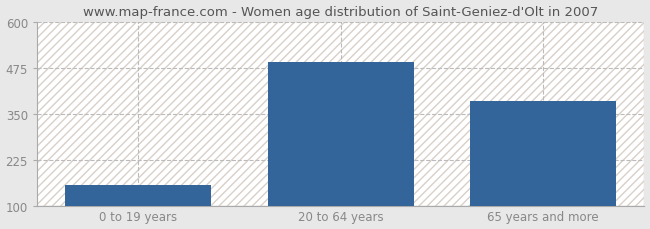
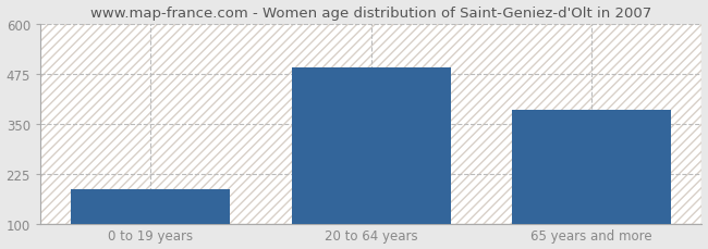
0 to 19 years: 155 -> 185
